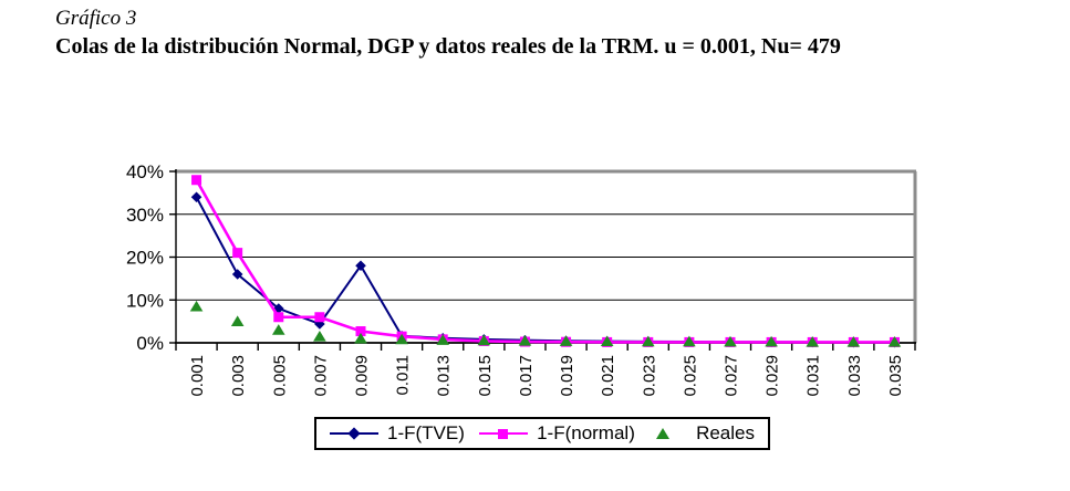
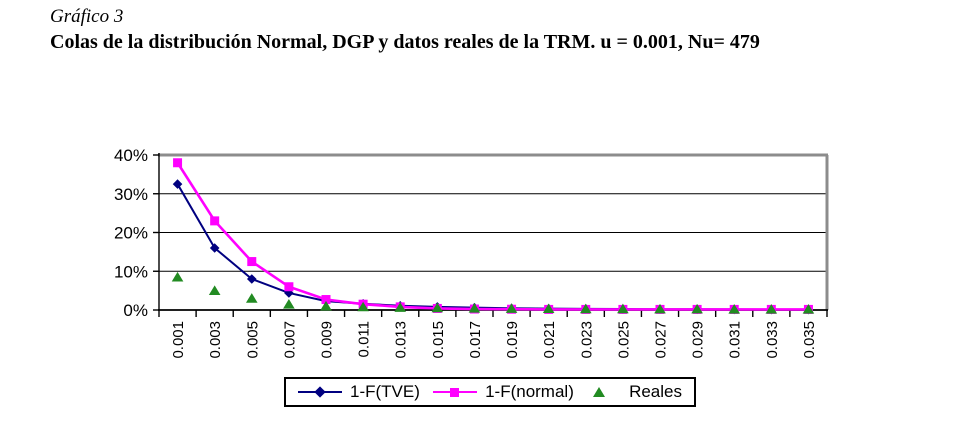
1-F(TVE)/0.001: 34% -> 32%
1-F(normal)/0.003: 21% -> 23%
1-F(normal)/0.005: 6% -> 12%
1-F(TVE)/0.009: 18% -> 2%
